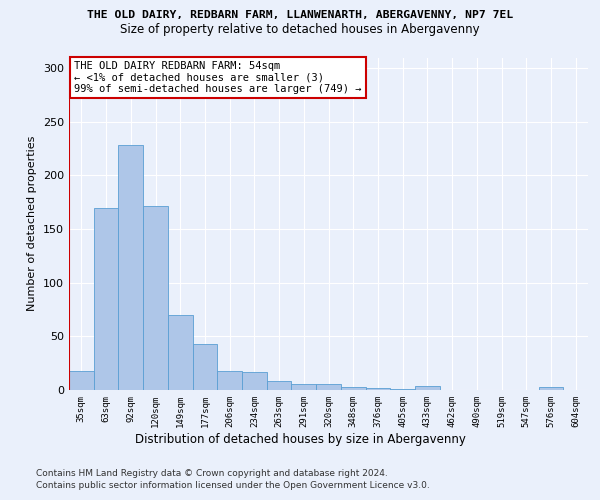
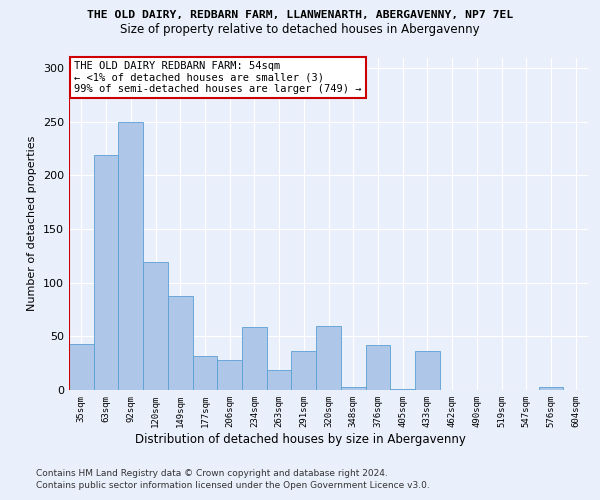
35sqm: 18 -> 43
63sqm: 170 -> 219
92sqm: 228 -> 250
120sqm: 172 -> 119
149sqm: 70 -> 88
177sqm: 43 -> 32
206sqm: 18 -> 28
234sqm: 17 -> 59
263sqm: 8 -> 19
291sqm: 6 -> 36
320sqm: 6 -> 60
376sqm: 2 -> 42
433sqm: 4 -> 36
